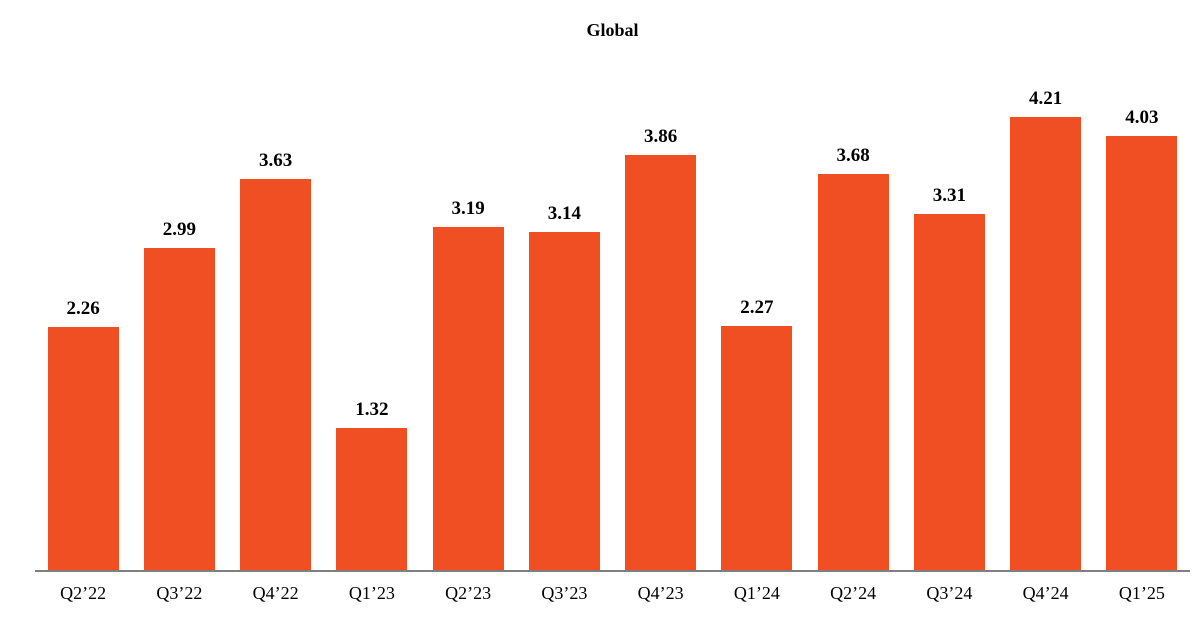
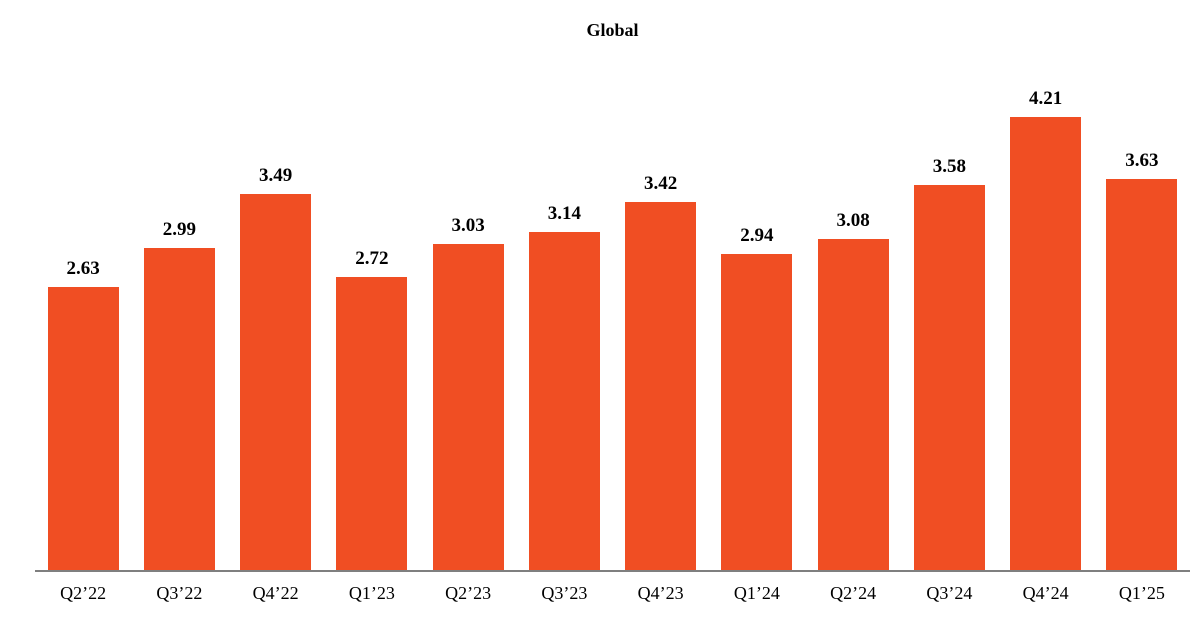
Q2’22: 2.26 -> 2.63
Q4’22: 3.63 -> 3.49
Q1’23: 1.32 -> 2.72
Q2’23: 3.19 -> 3.03
Q4’23: 3.86 -> 3.42
Q1’24: 2.27 -> 2.94
Q2’24: 3.68 -> 3.08
Q3’24: 3.31 -> 3.58
Q1’25: 4.03 -> 3.63
